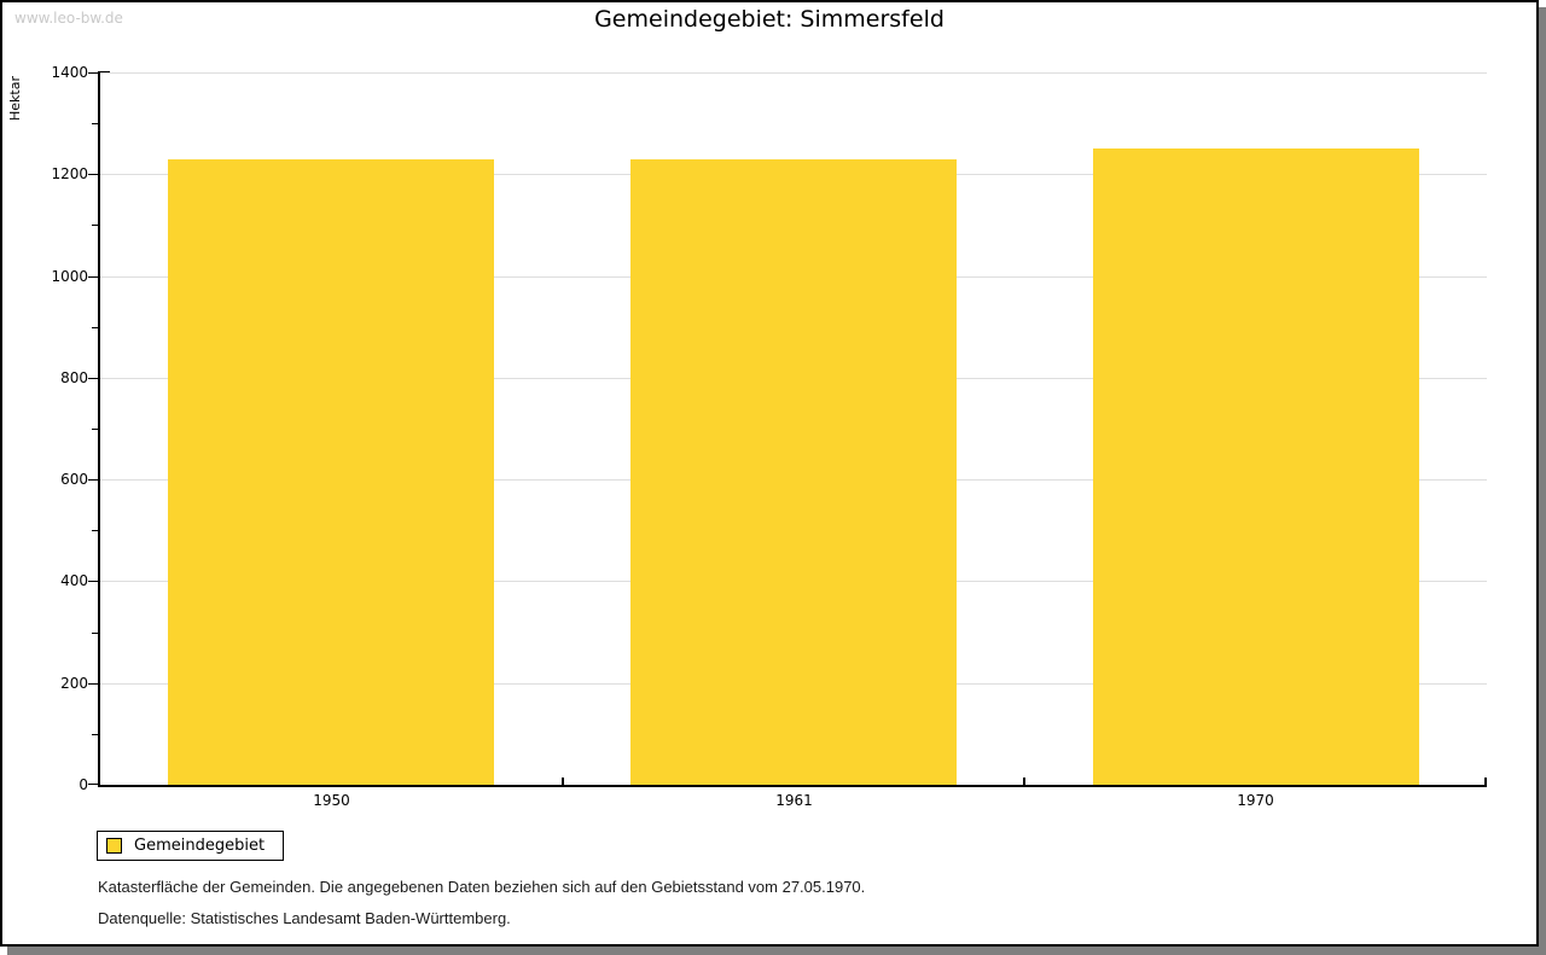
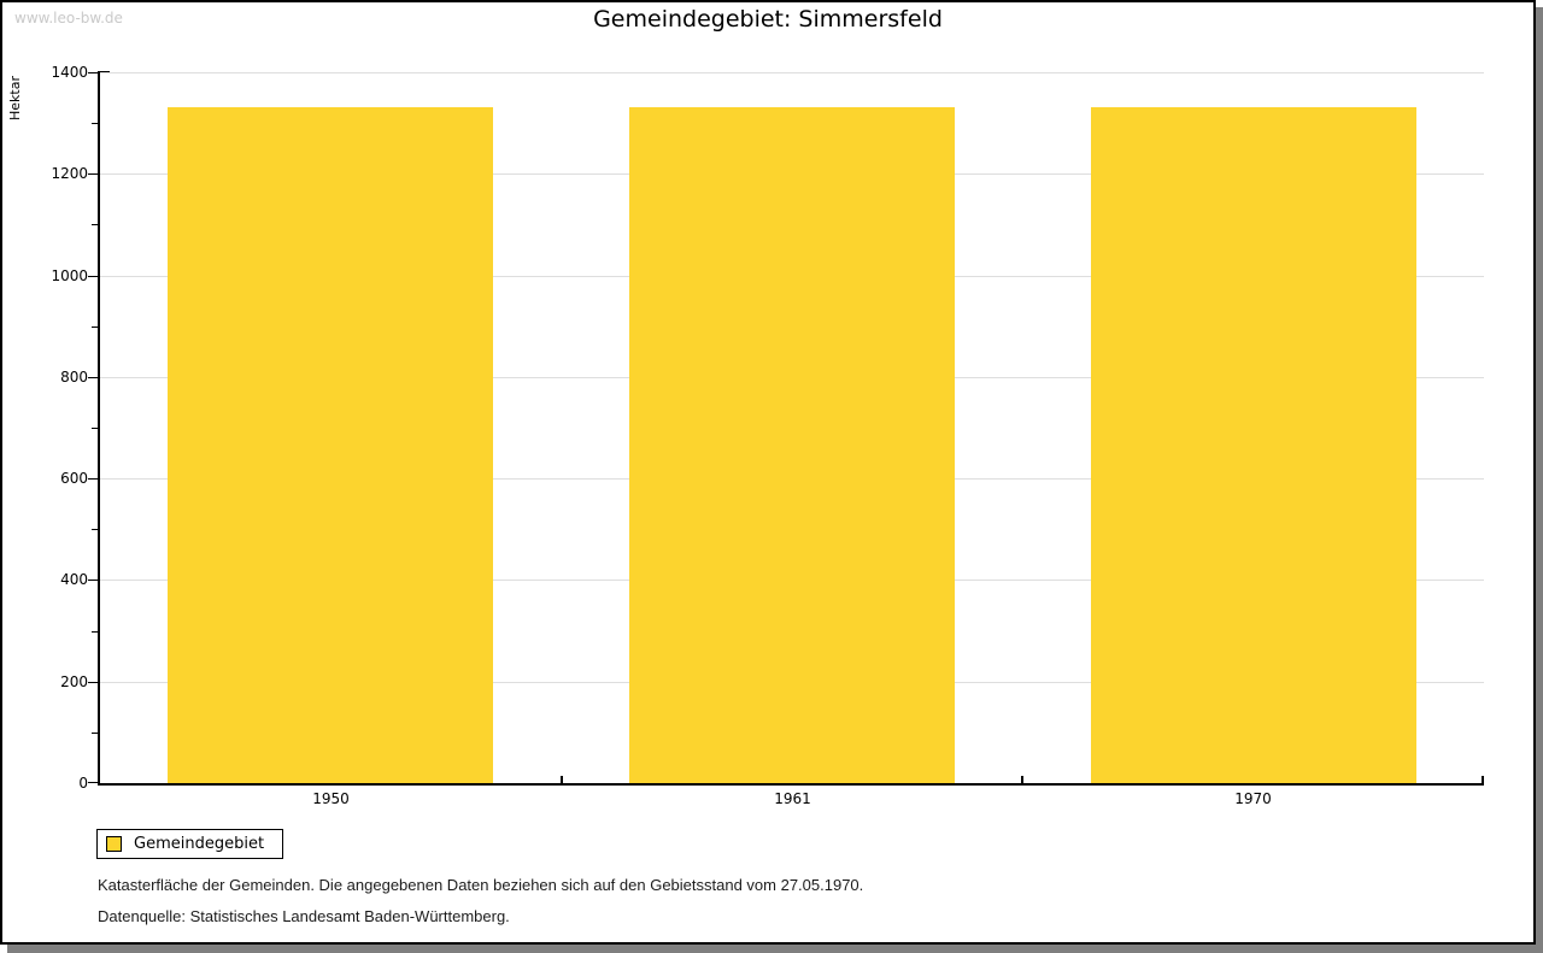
1950: 1230 -> 1330
1961: 1230 -> 1330
1970: 1250 -> 1330
